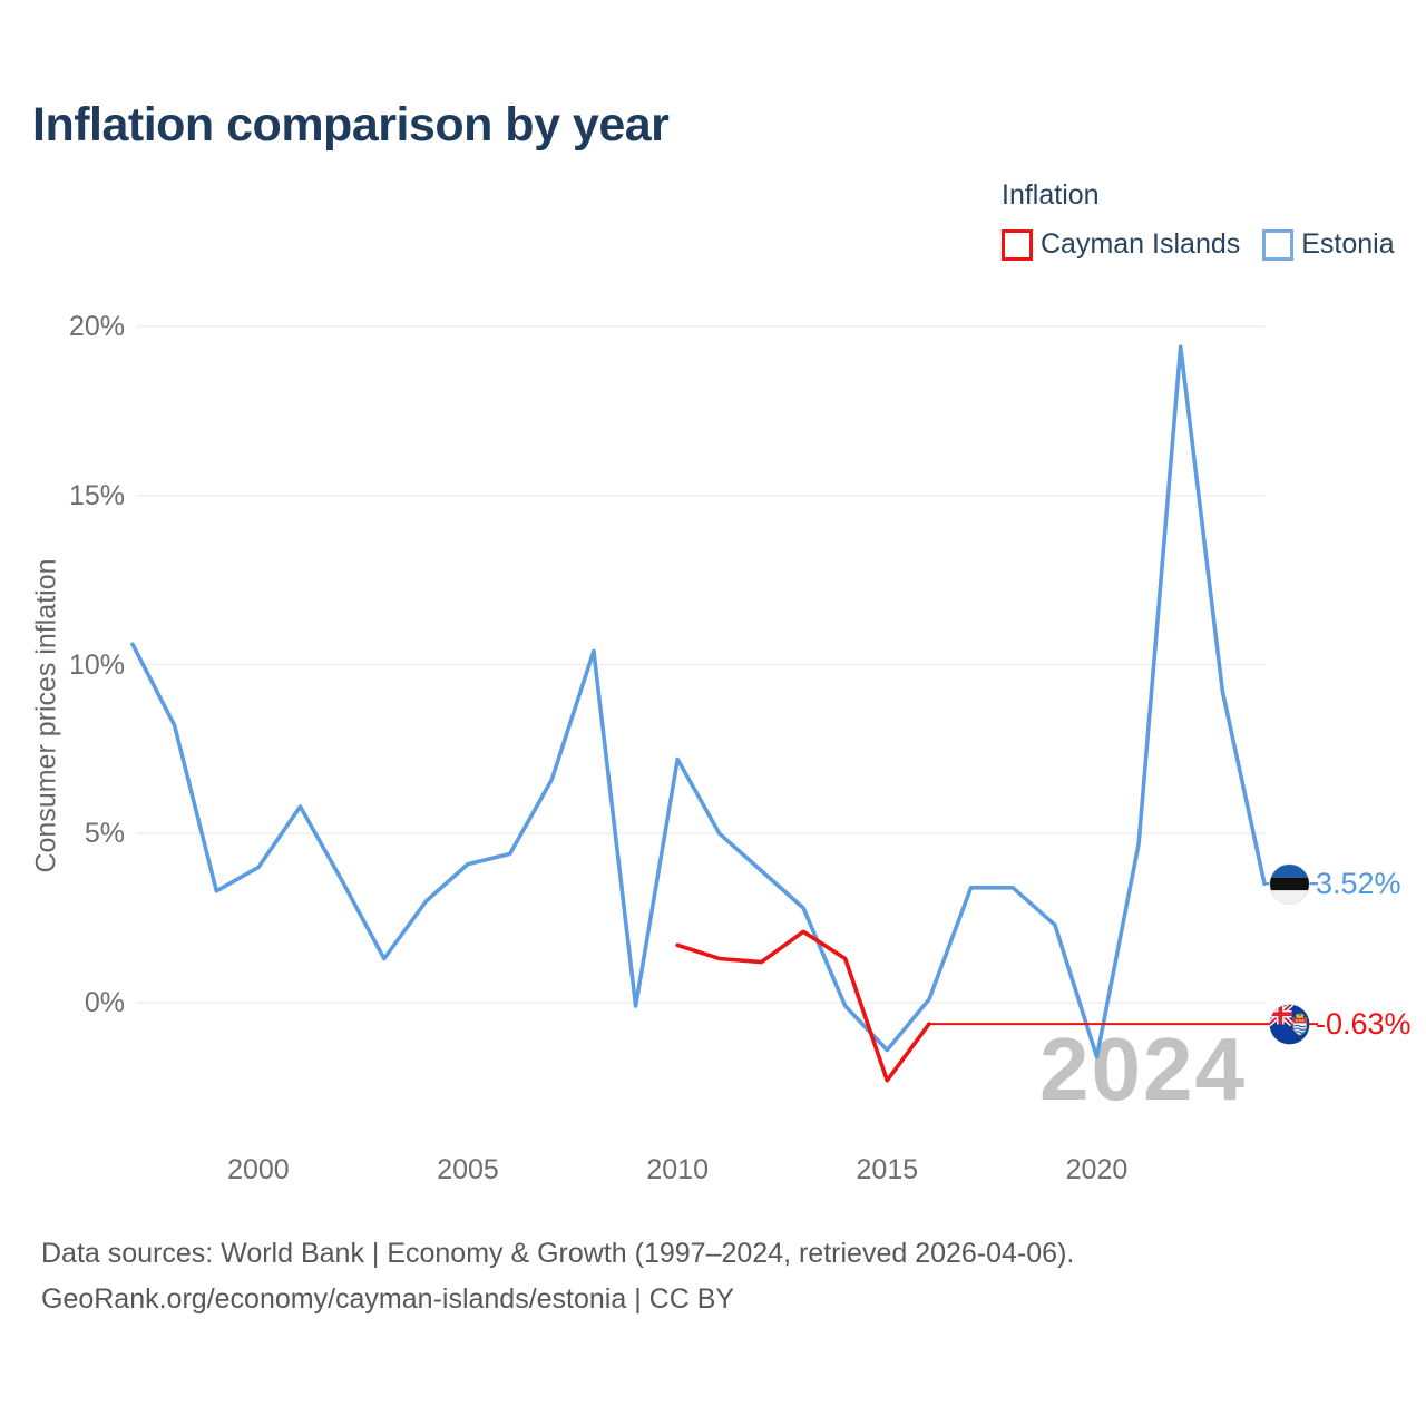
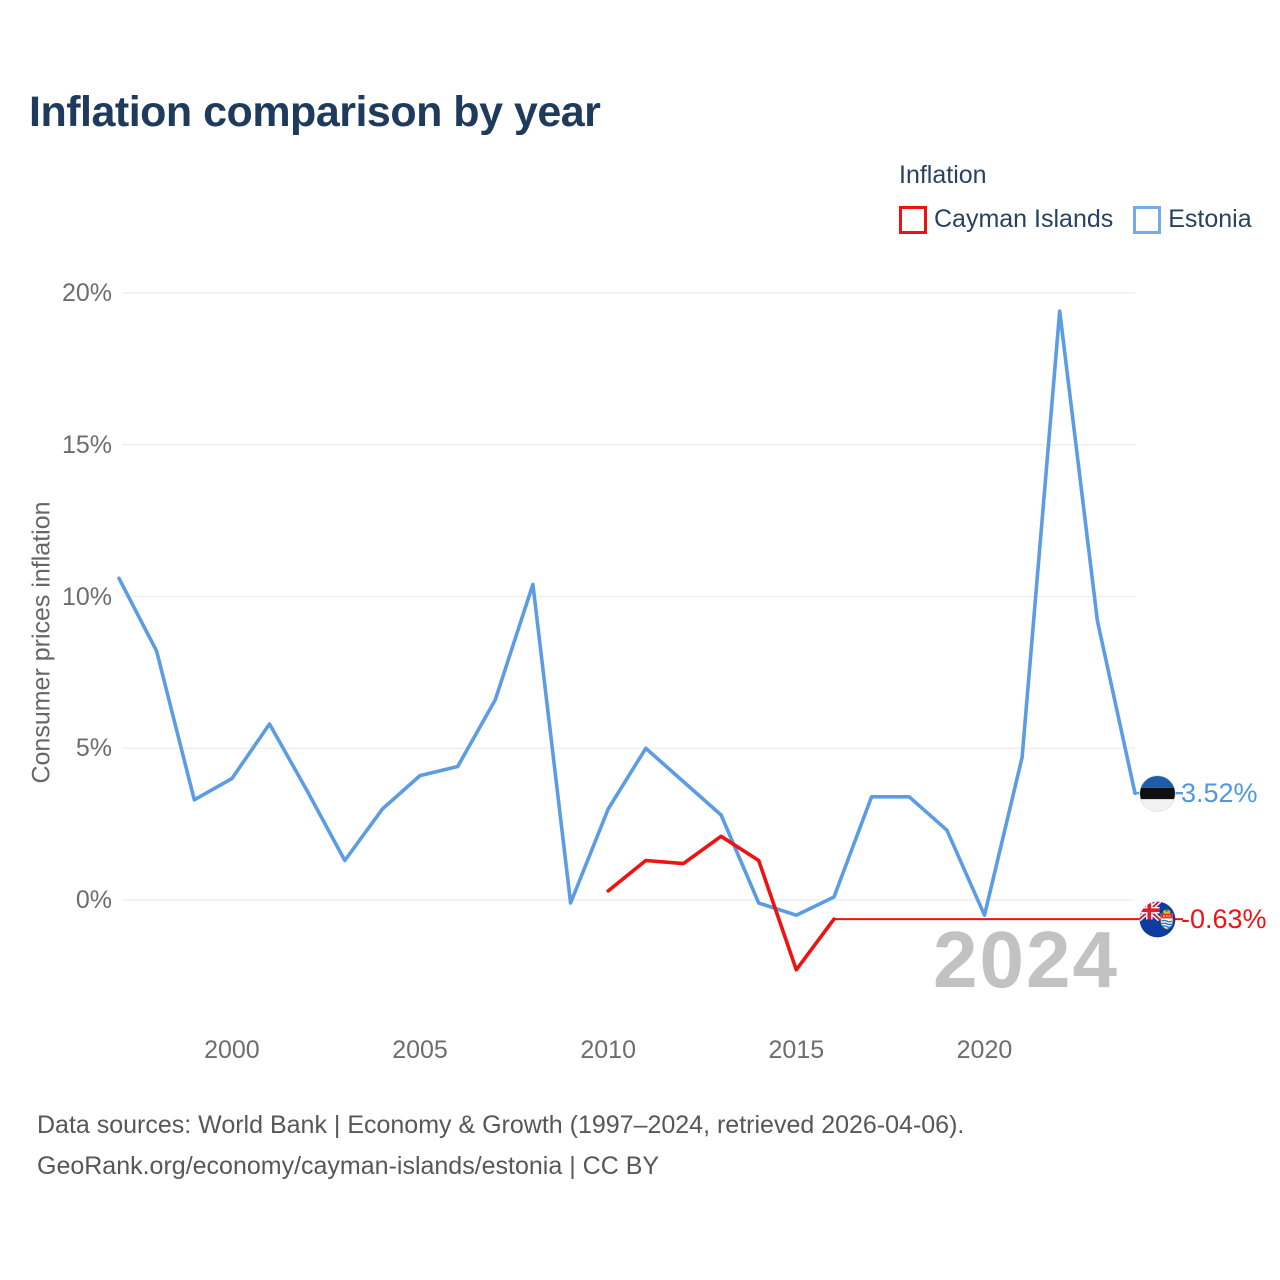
Cayman Islands/2010: 1.7% -> 0.3%
Estonia/2010: 7.2% -> 3.0%
Estonia/2015: -1.4% -> -0.5%
Estonia/2020: -1.6% -> -0.5%
